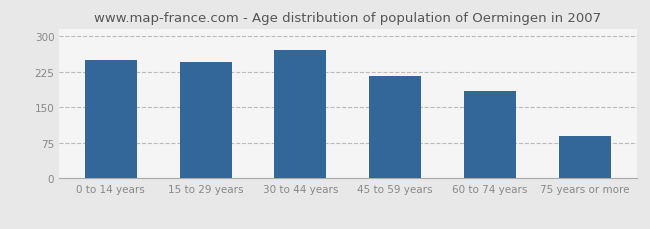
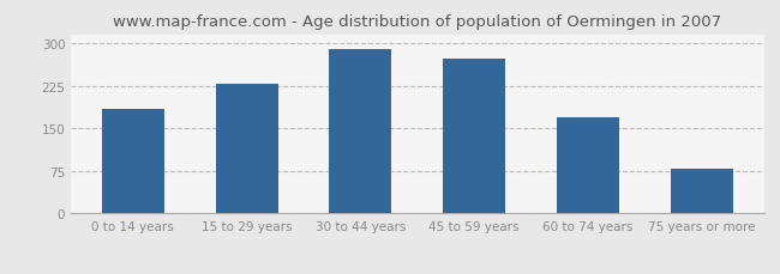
0 to 14 years: 250 -> 185
15 to 29 years: 245 -> 228
30 to 44 years: 270 -> 290
45 to 59 years: 215 -> 272
60 to 74 years: 185 -> 170
75 years or more: 90 -> 78
